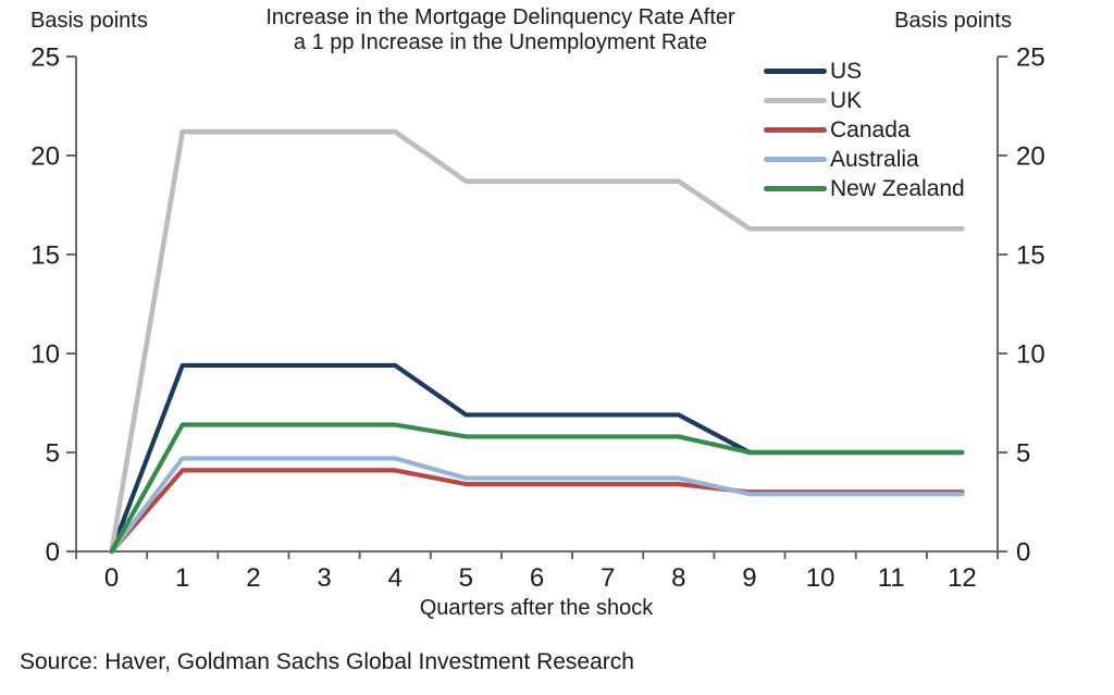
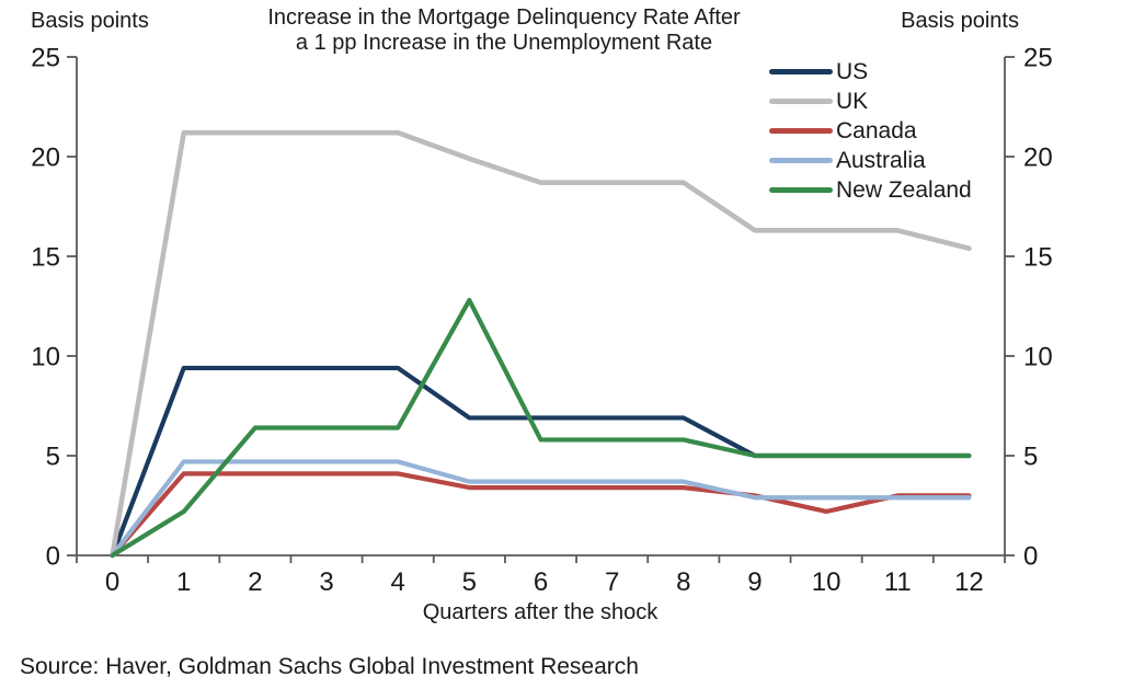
New Zealand/1: 6.4 -> 2.2
UK/5: 18.7 -> 19.9
New Zealand/5: 5.8 -> 12.8
Canada/10: 3.0 -> 2.2
UK/12: 16.3 -> 15.4
